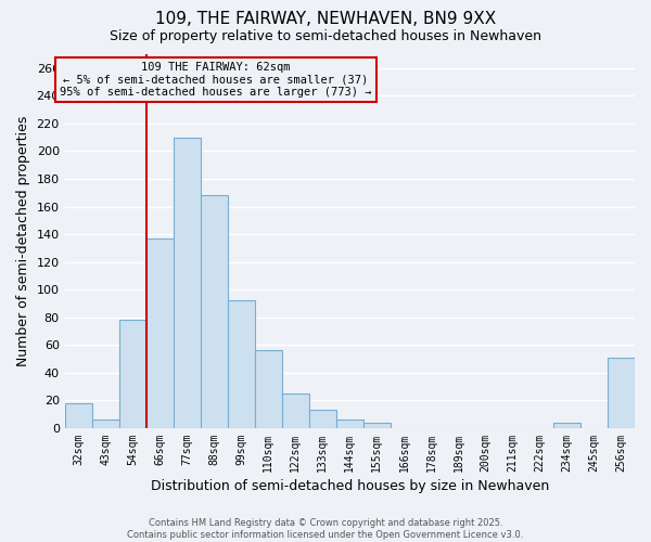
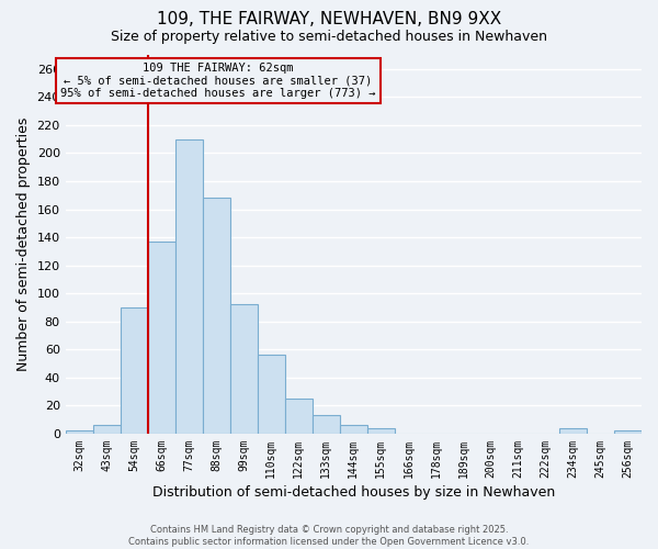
32sqm: 18 -> 2
54sqm: 78 -> 90
256sqm: 51 -> 2
